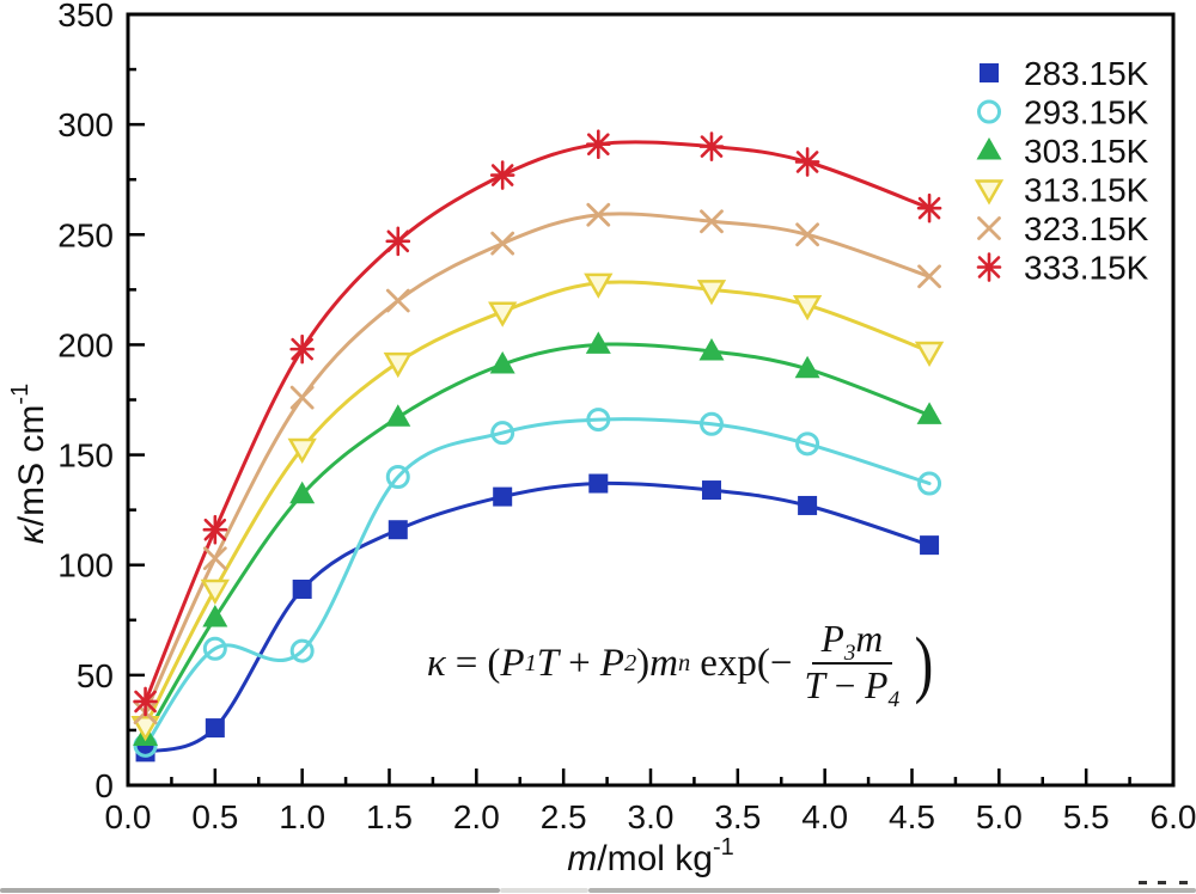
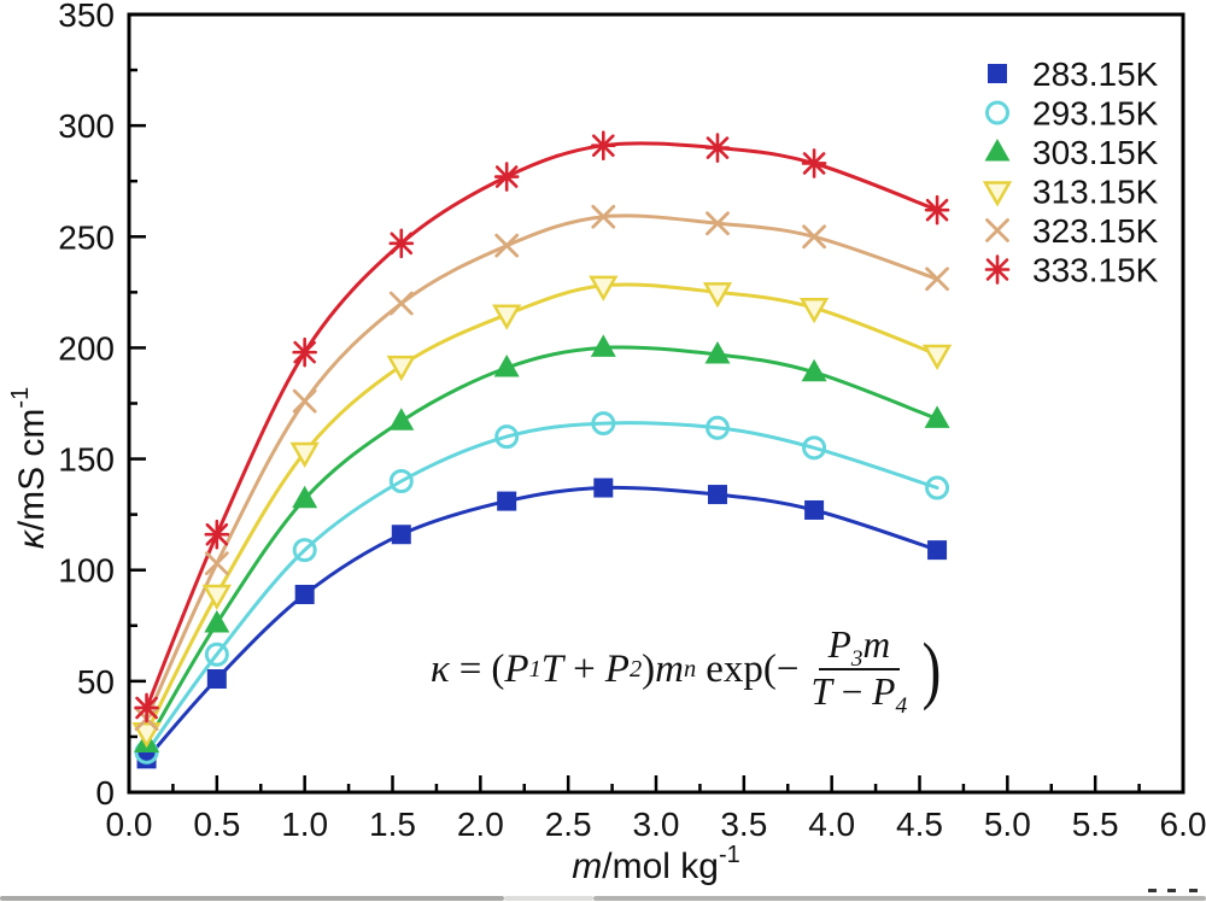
283.15K/0.5: 26 -> 51
293.15K/1.0: 61 -> 109
